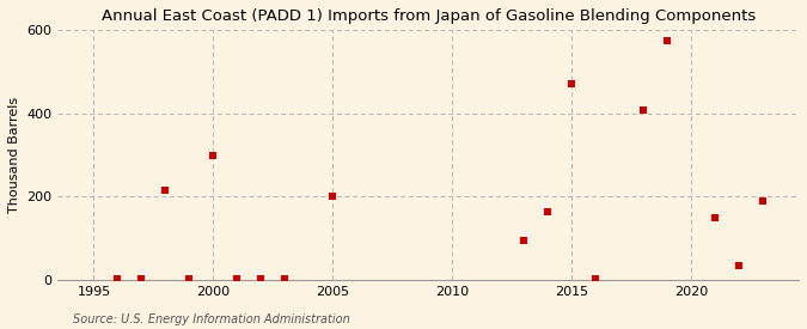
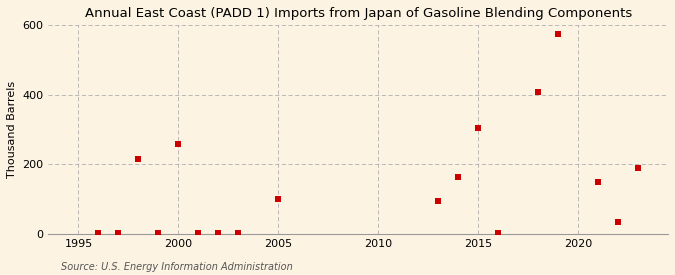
2000: 300 -> 260
2005: 200 -> 100
2015: 470 -> 305
